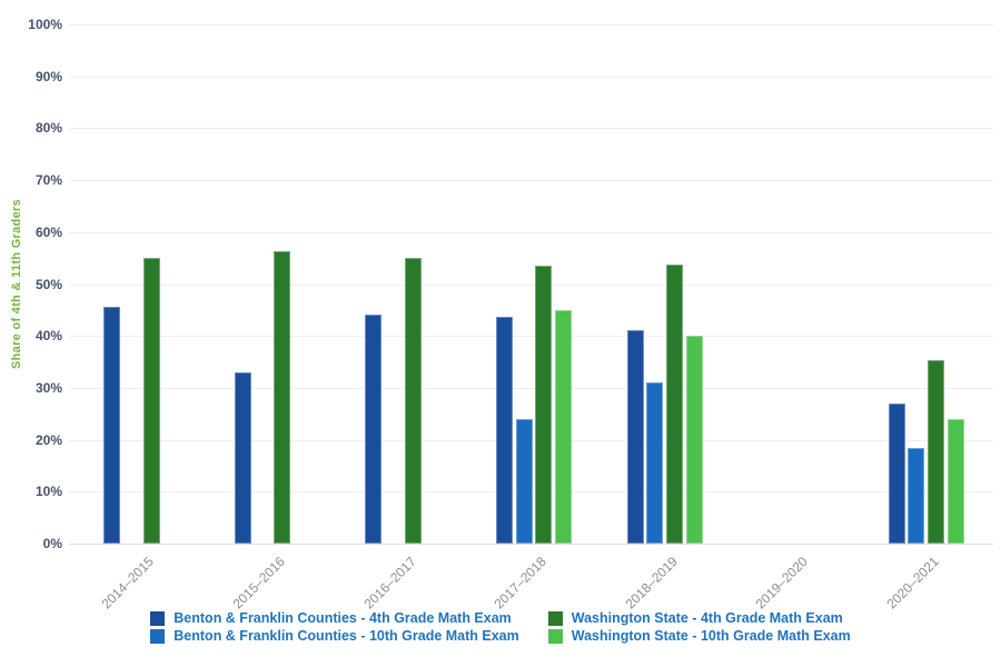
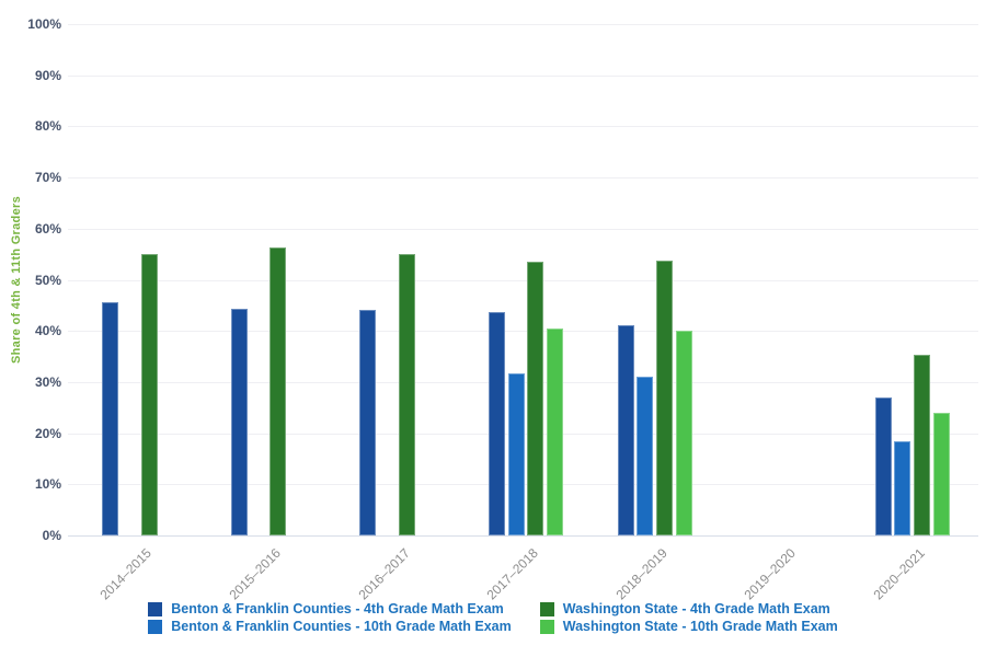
Benton & Franklin Counties - 4th Grade Math Exam/2015–2016: 33% -> 44%
Benton & Franklin Counties - 10th Grade Math Exam/2017–2018: 24% -> 32%
Washington State - 10th Grade Math Exam/2017–2018: 45% -> 40%
